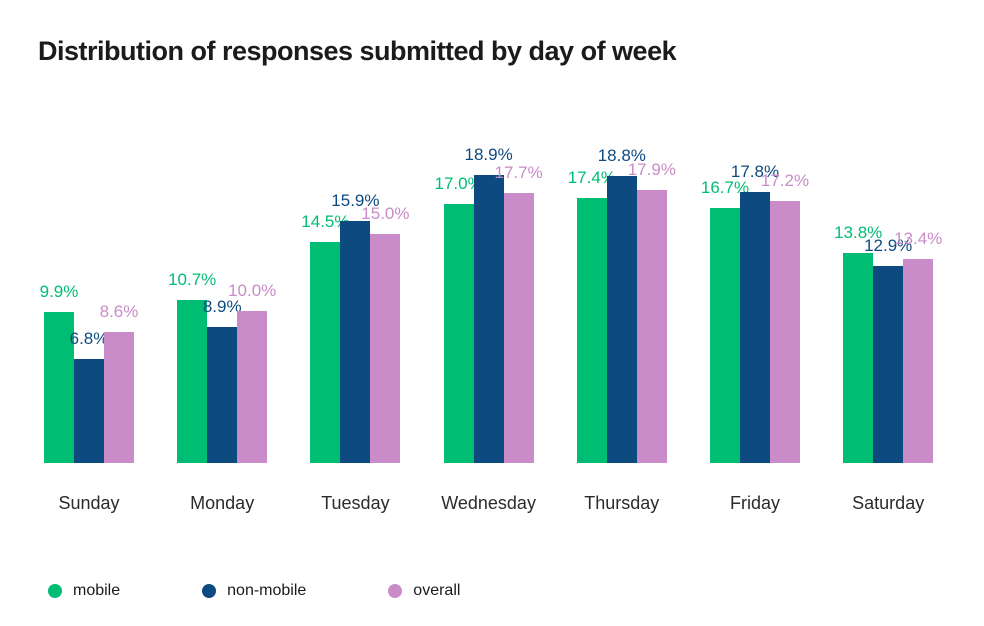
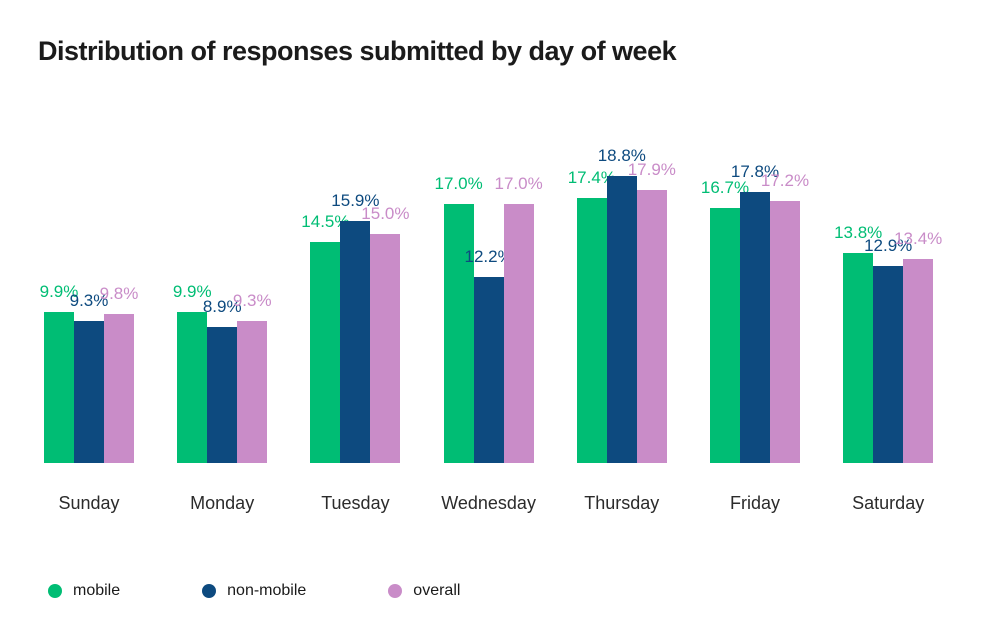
non-mobile/Sunday: 6.8% -> 9.3%
overall/Sunday: 8.6% -> 9.8%
mobile/Monday: 10.7% -> 9.9%
overall/Monday: 10.0% -> 9.3%
non-mobile/Wednesday: 18.9% -> 12.2%
overall/Wednesday: 17.7% -> 17.0%
